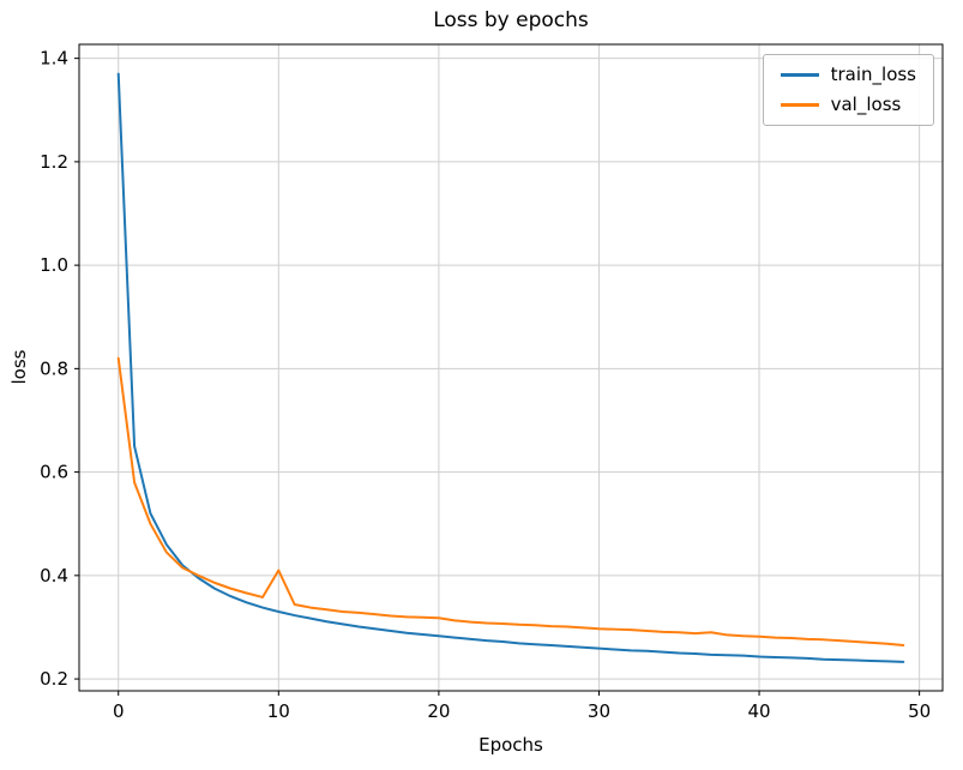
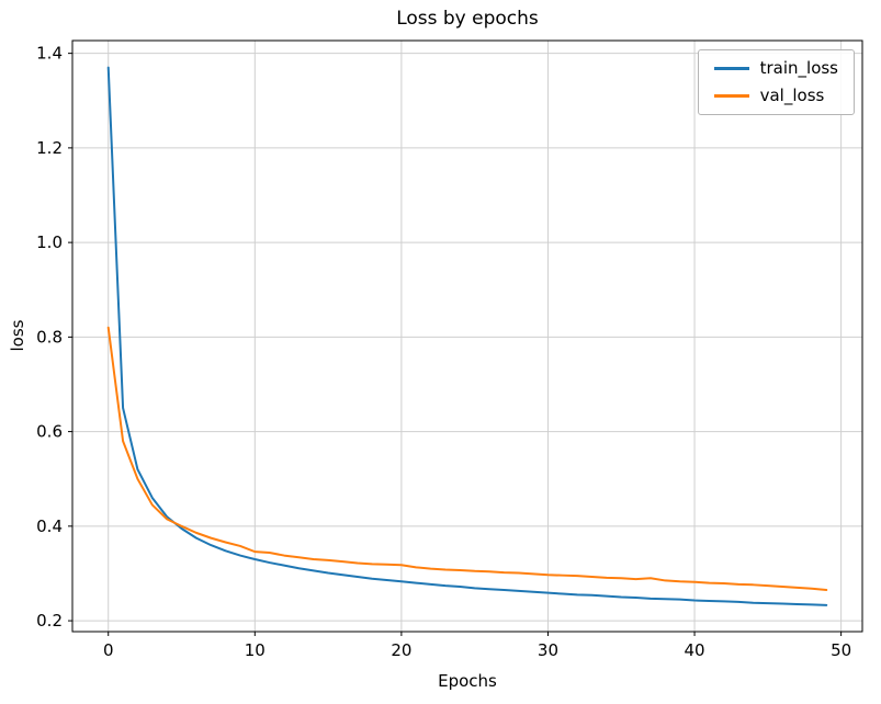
val_loss/10: 0.41 -> 0.35
